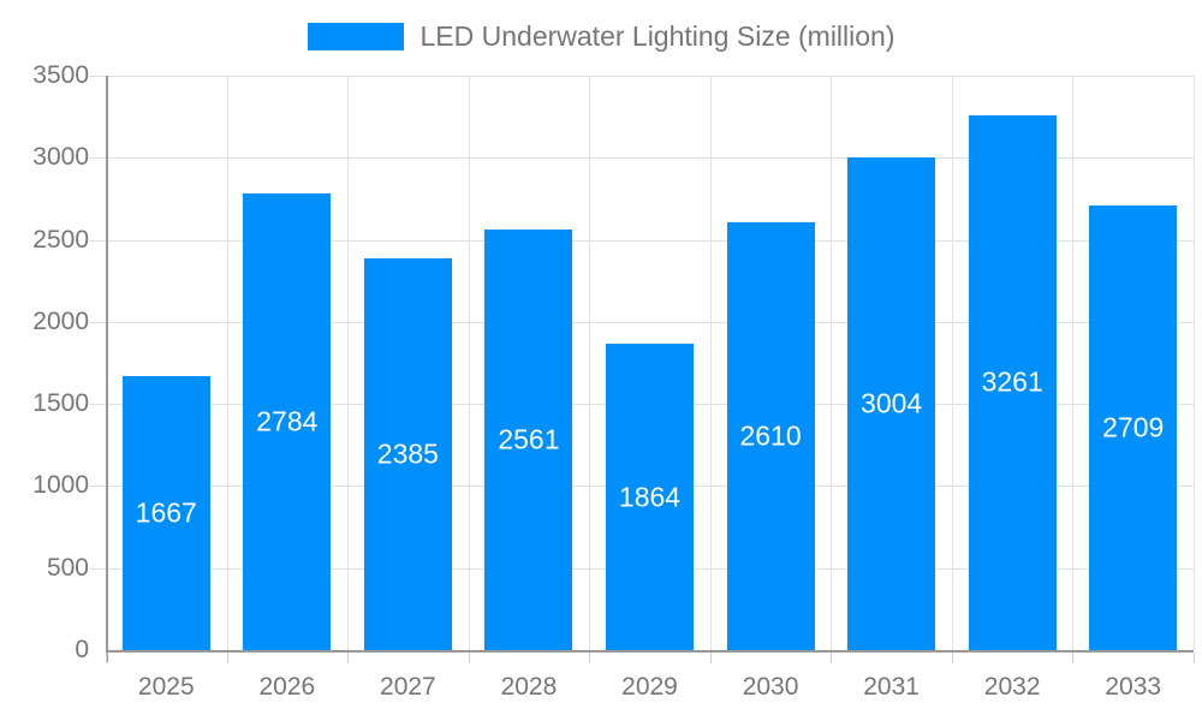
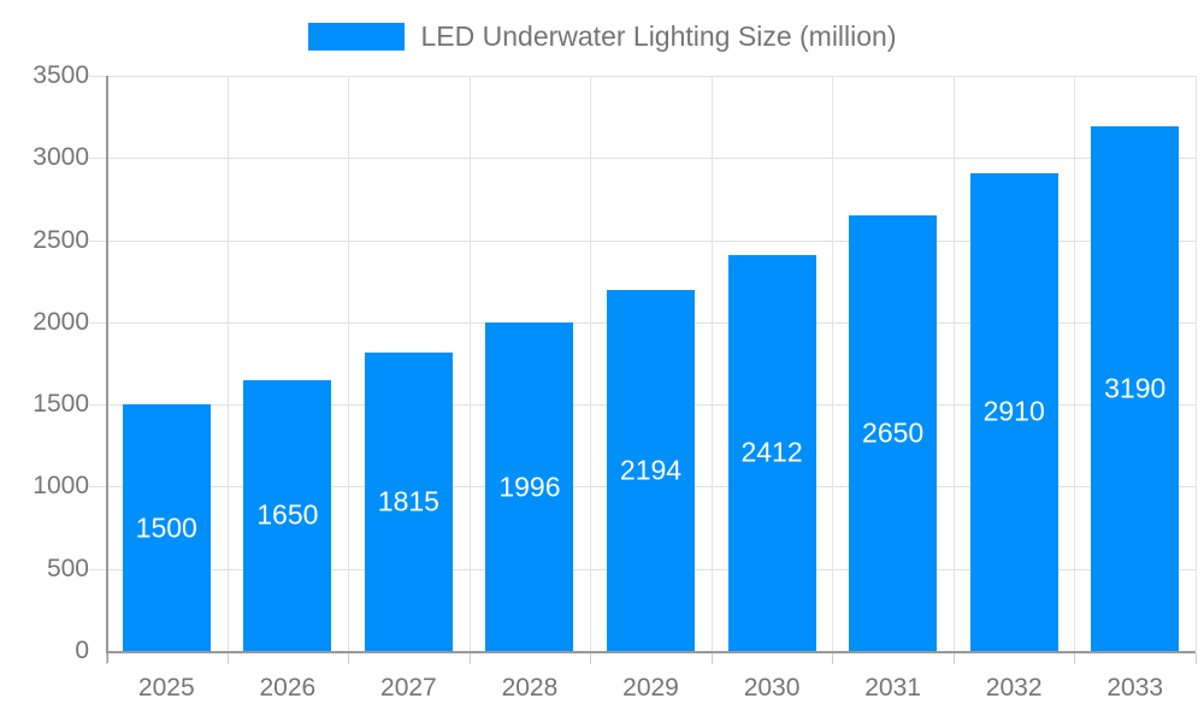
2025: 1667 -> 1500
2026: 2784 -> 1650
2027: 2385 -> 1815
2028: 2561 -> 1996
2029: 1864 -> 2194
2030: 2610 -> 2412
2031: 3004 -> 2650
2032: 3261 -> 2910
2033: 2709 -> 3190
